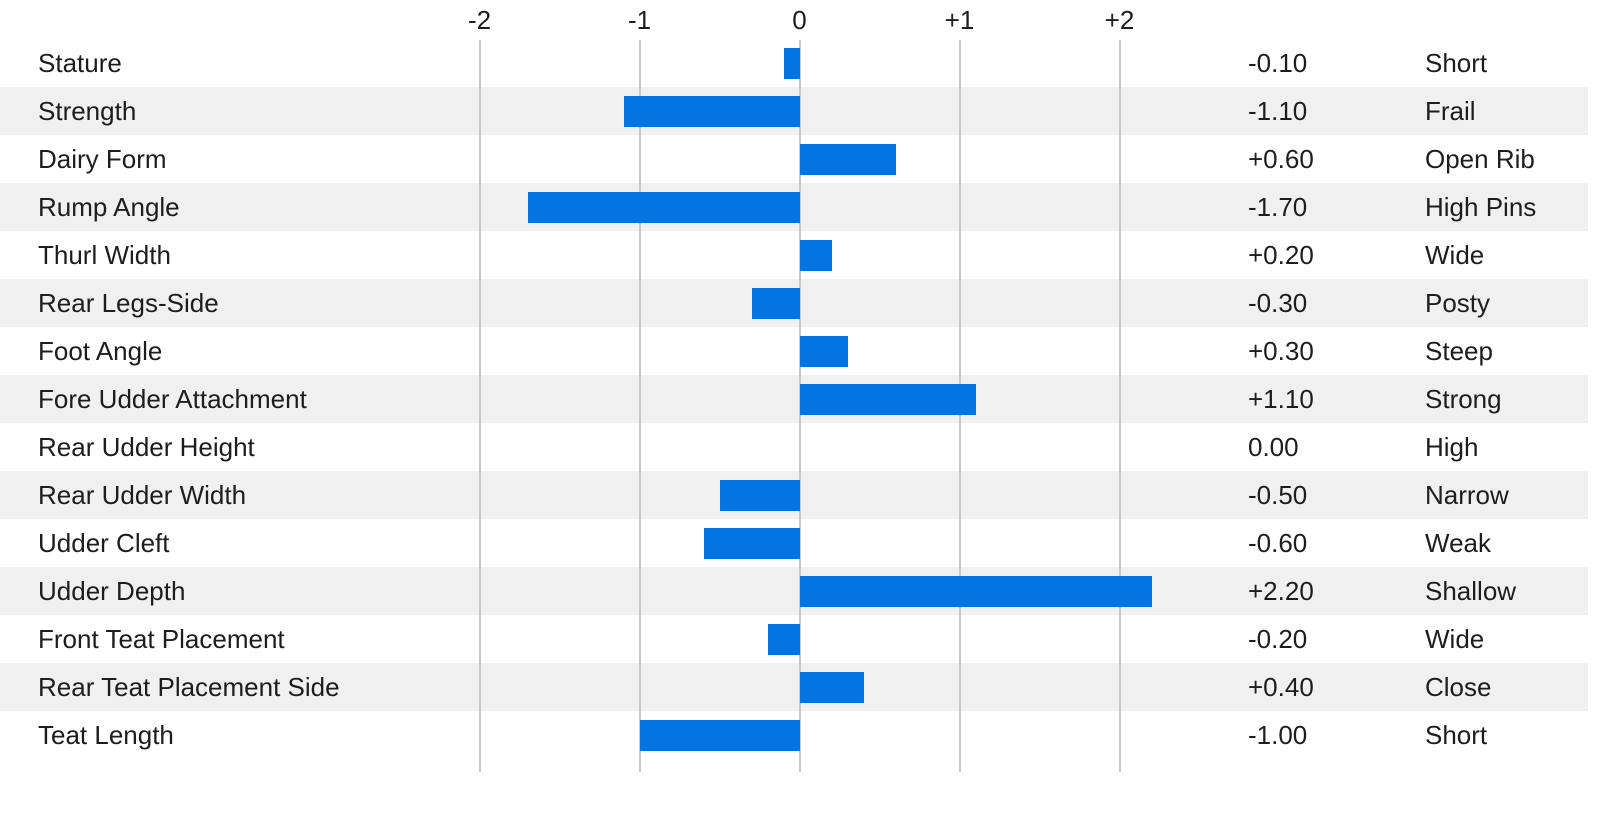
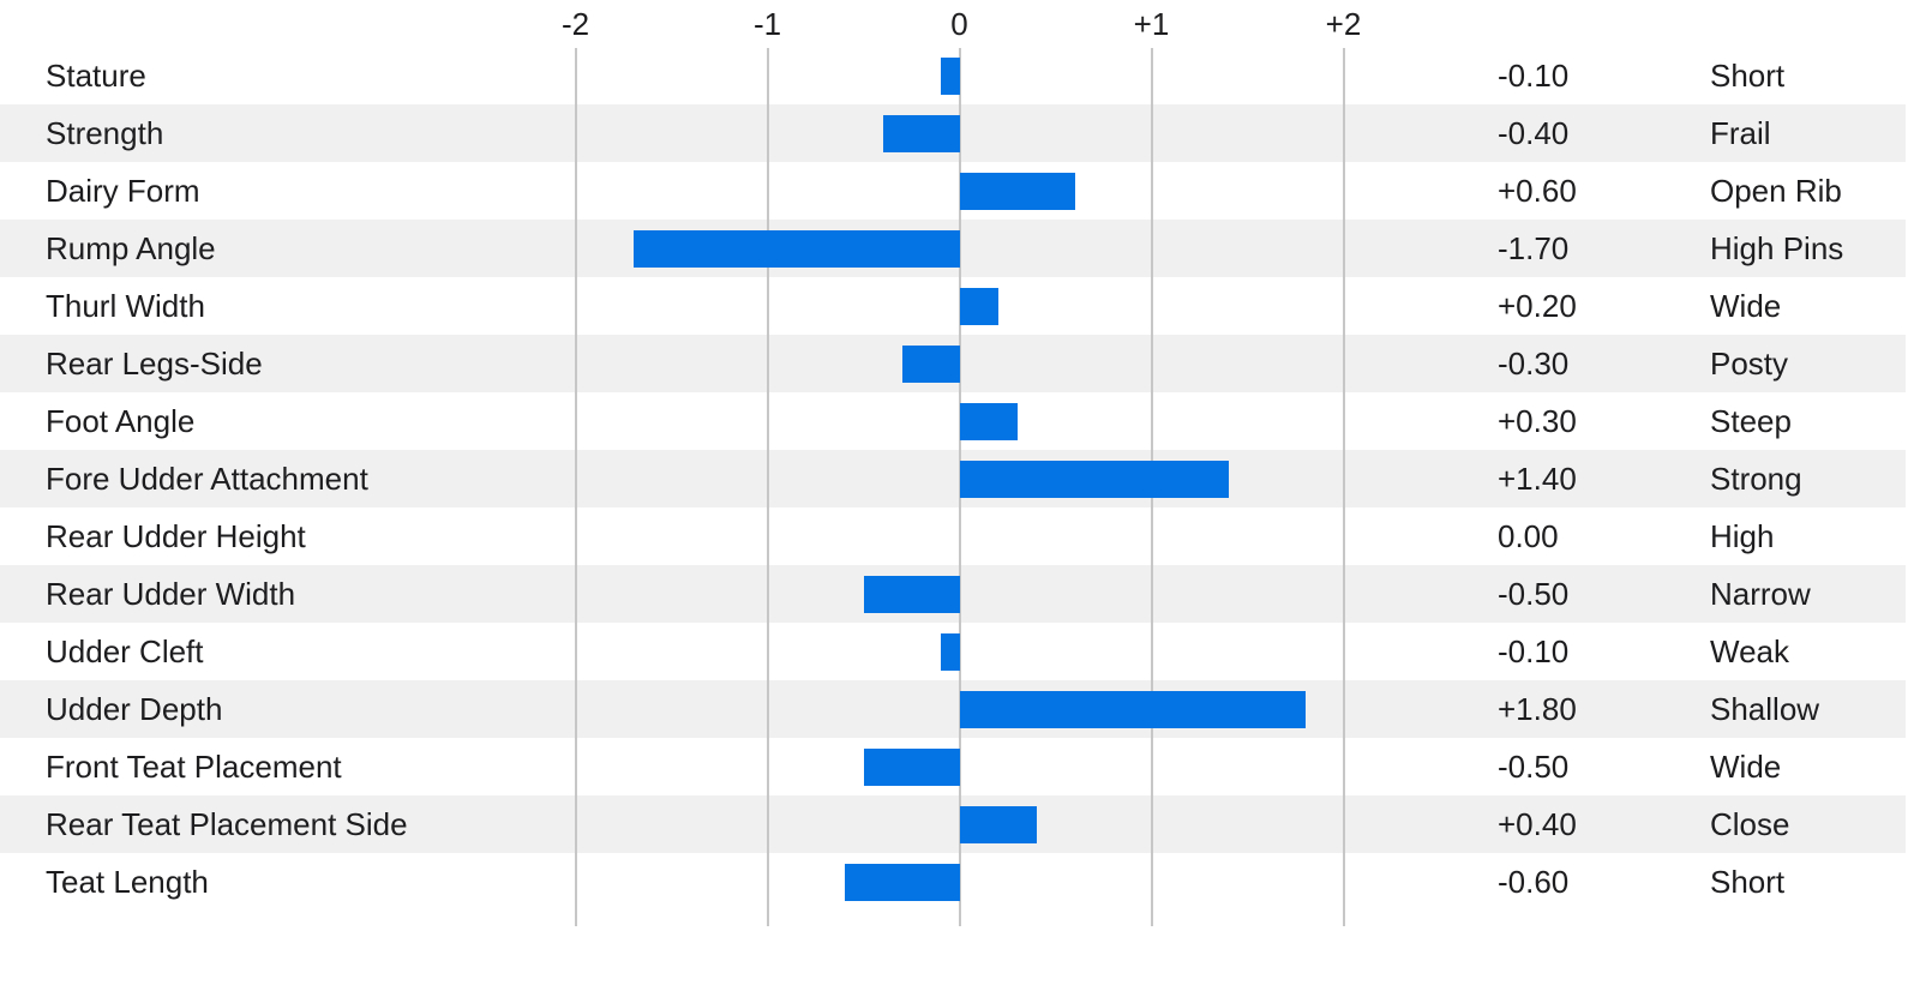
Strength: -1.10 -> -0.40
Fore Udder Attachment: +1.10 -> +1.40
Udder Cleft: -0.60 -> -0.10
Udder Depth: +2.20 -> +1.80
Front Teat Placement: -0.20 -> -0.50
Teat Length: -1.00 -> -0.60
